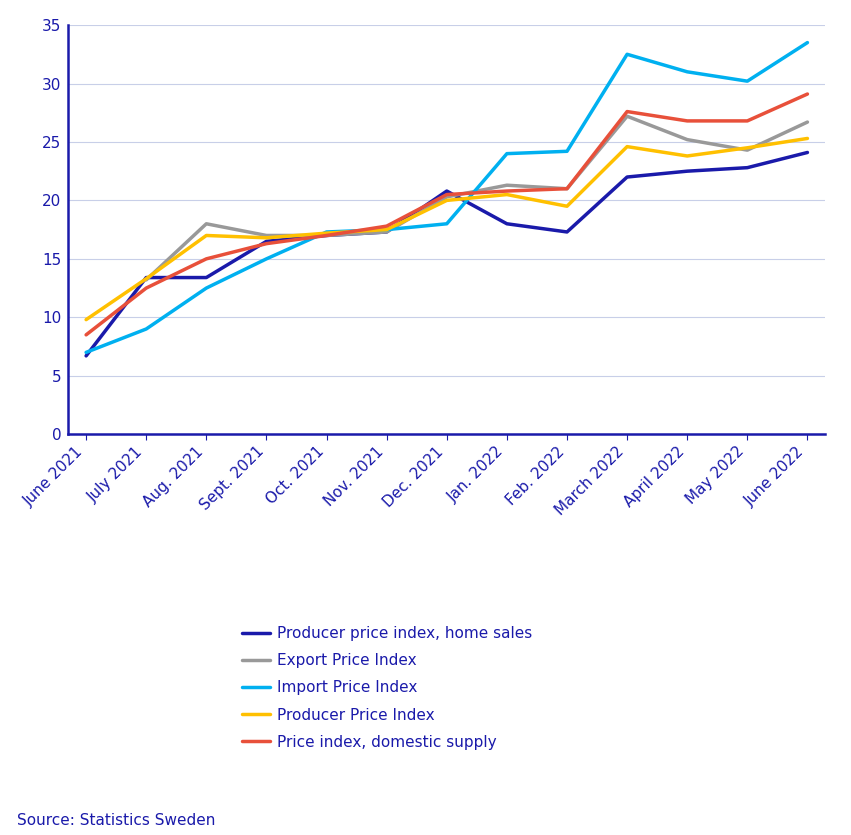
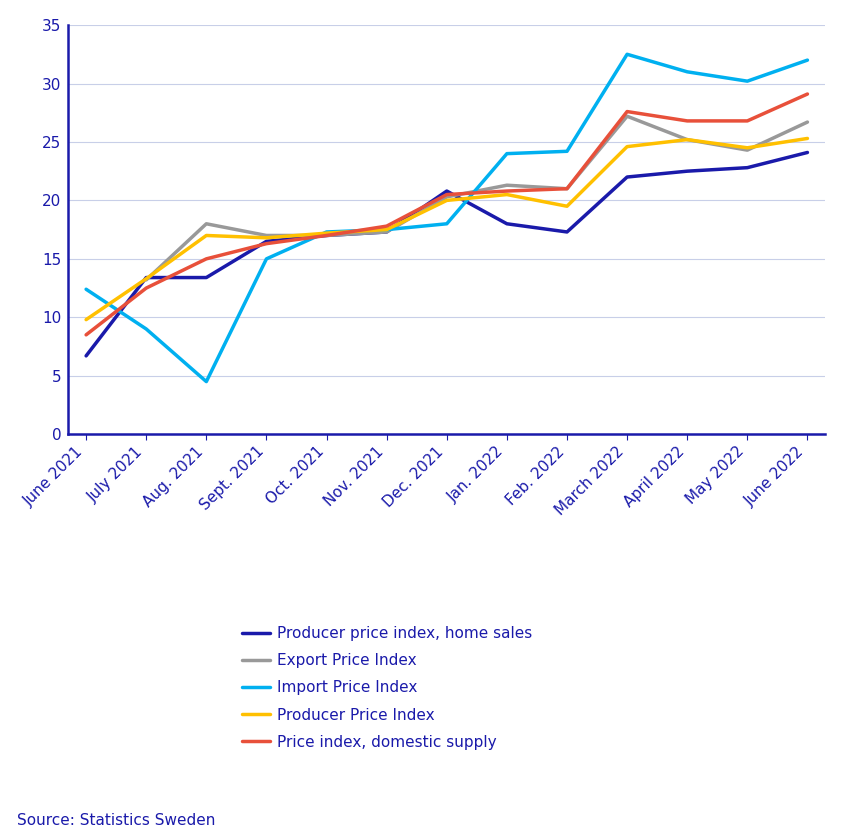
Import Price Index/June 2021: 7.0 -> 12.4
Import Price Index/Aug. 2021: 12.5 -> 4.5
Producer Price Index/April 2022: 23.8 -> 25.2
Import Price Index/June 2022: 33.5 -> 32.0
